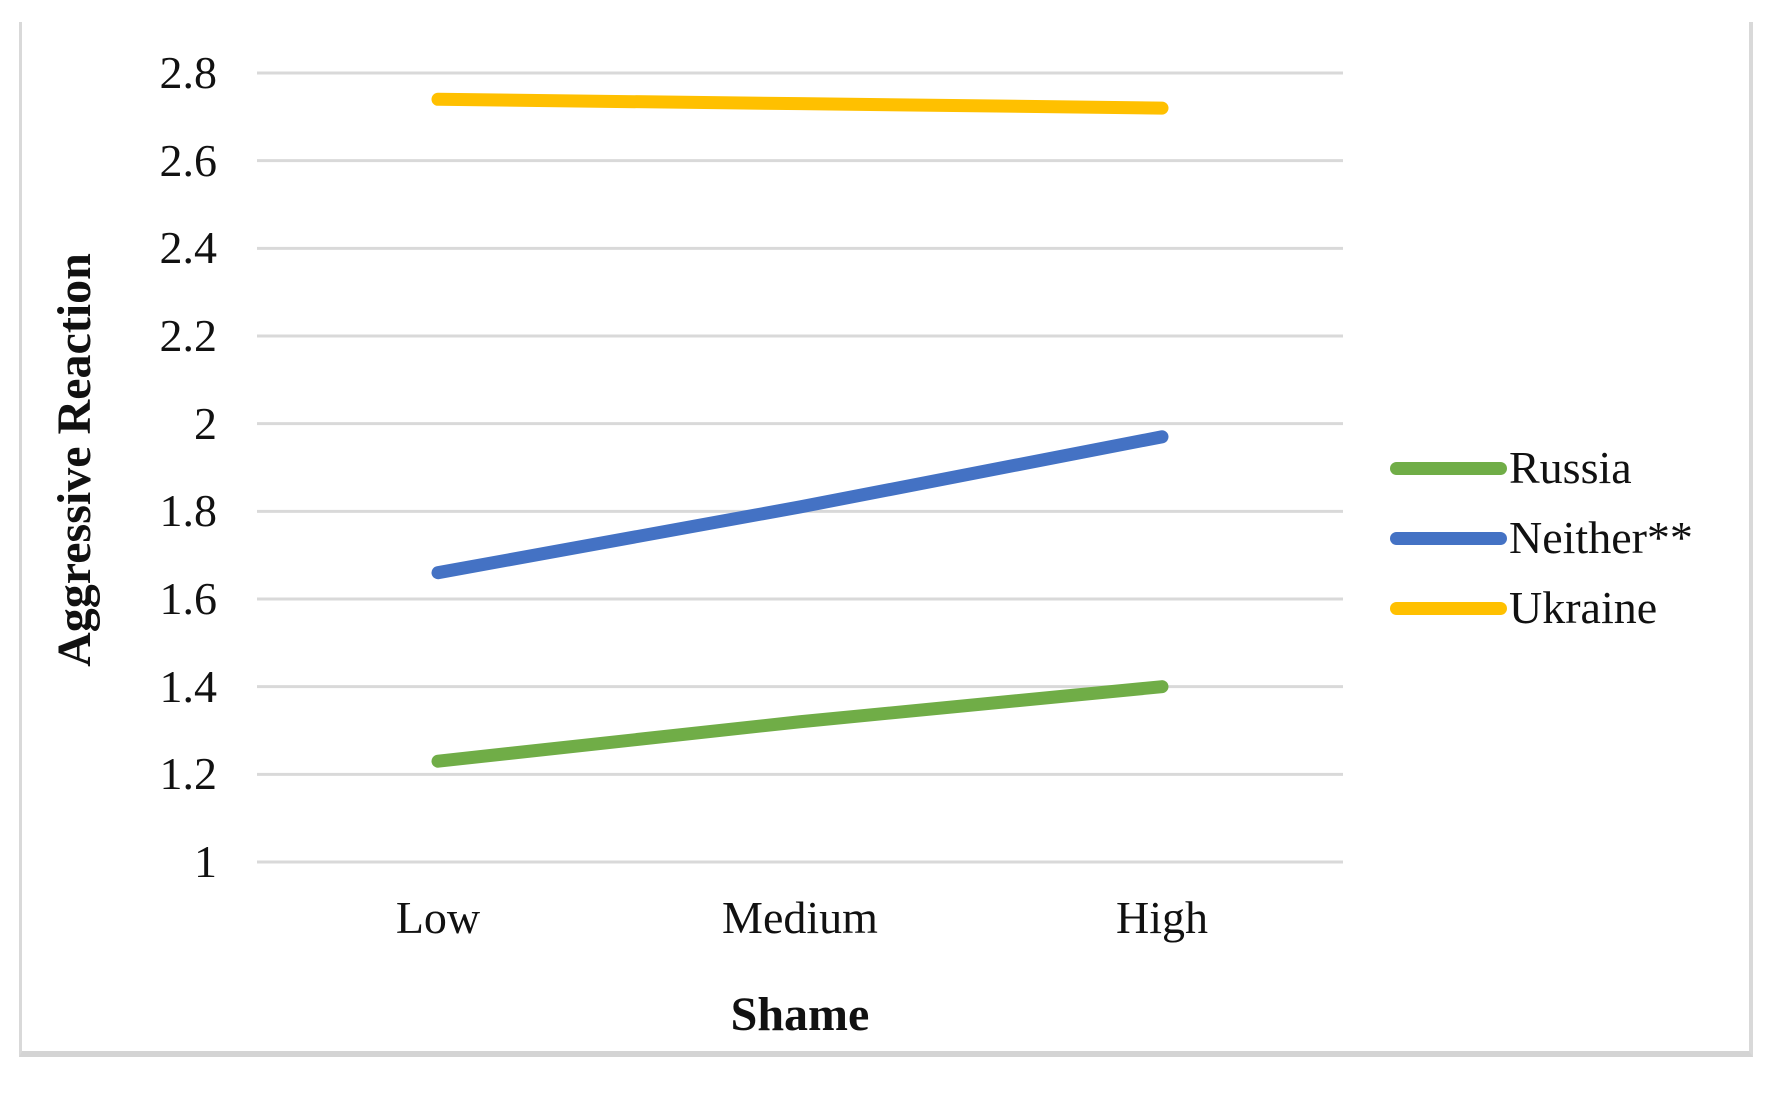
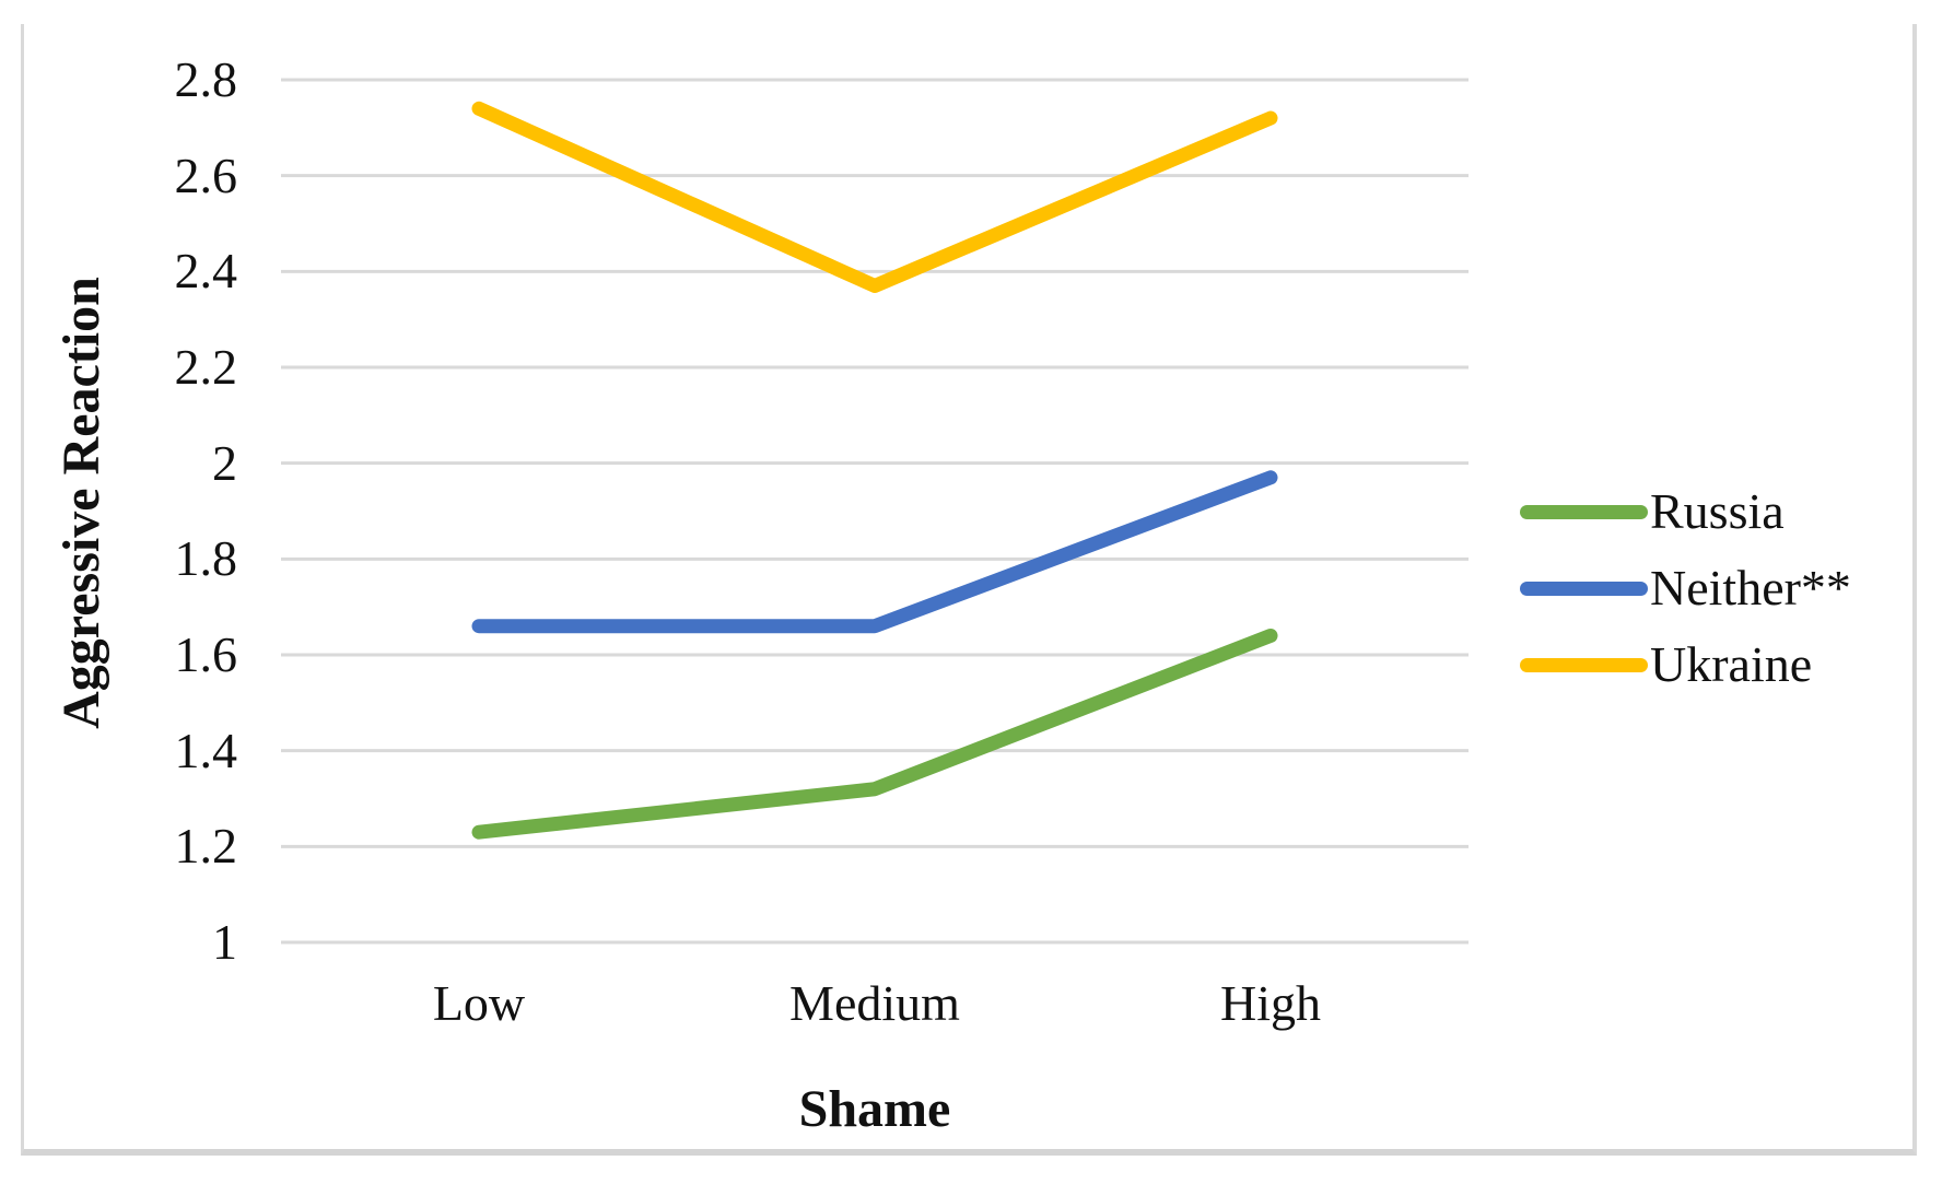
Neither**/Medium: 1.81 -> 1.66
Ukraine/Medium: 2.73 -> 2.37
Russia/High: 1.40 -> 1.64
